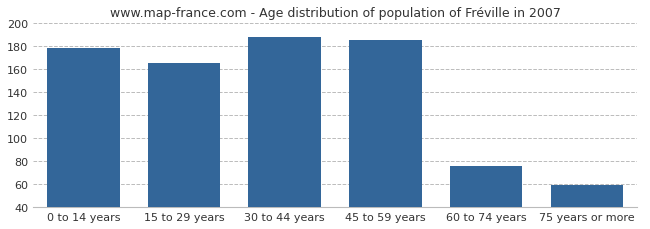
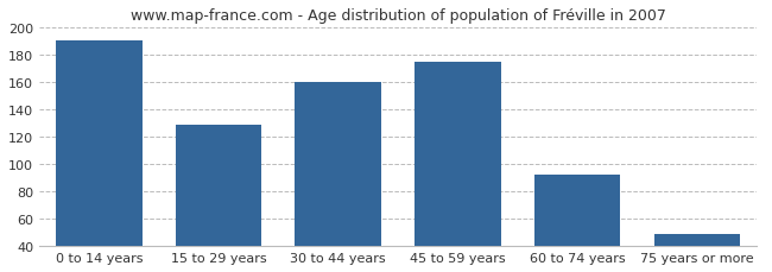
0 to 14 years: 178 -> 190
15 to 29 years: 165 -> 129
30 to 44 years: 188 -> 160
45 to 59 years: 185 -> 175
60 to 74 years: 76 -> 92
75 years or more: 59 -> 49
